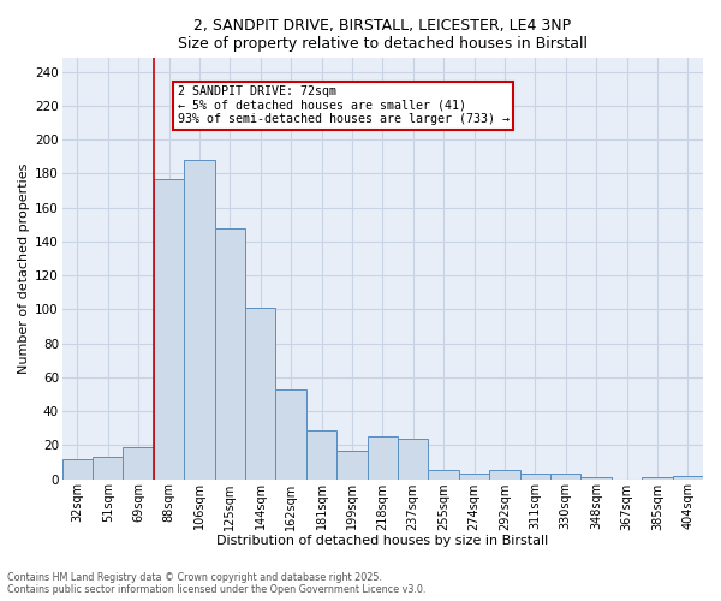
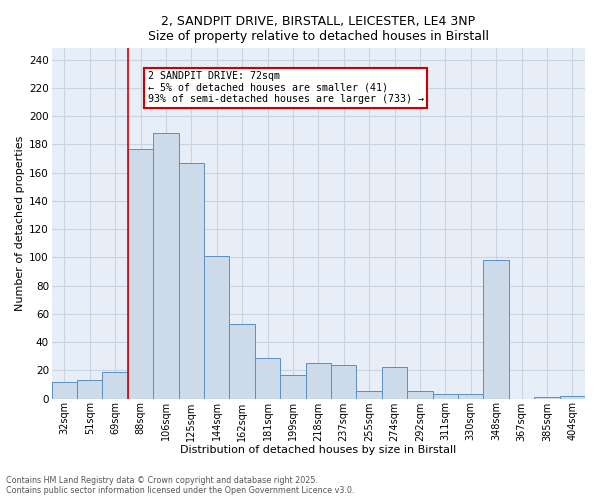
125sqm: 148 -> 167
274sqm: 3 -> 22
348sqm: 1 -> 98
